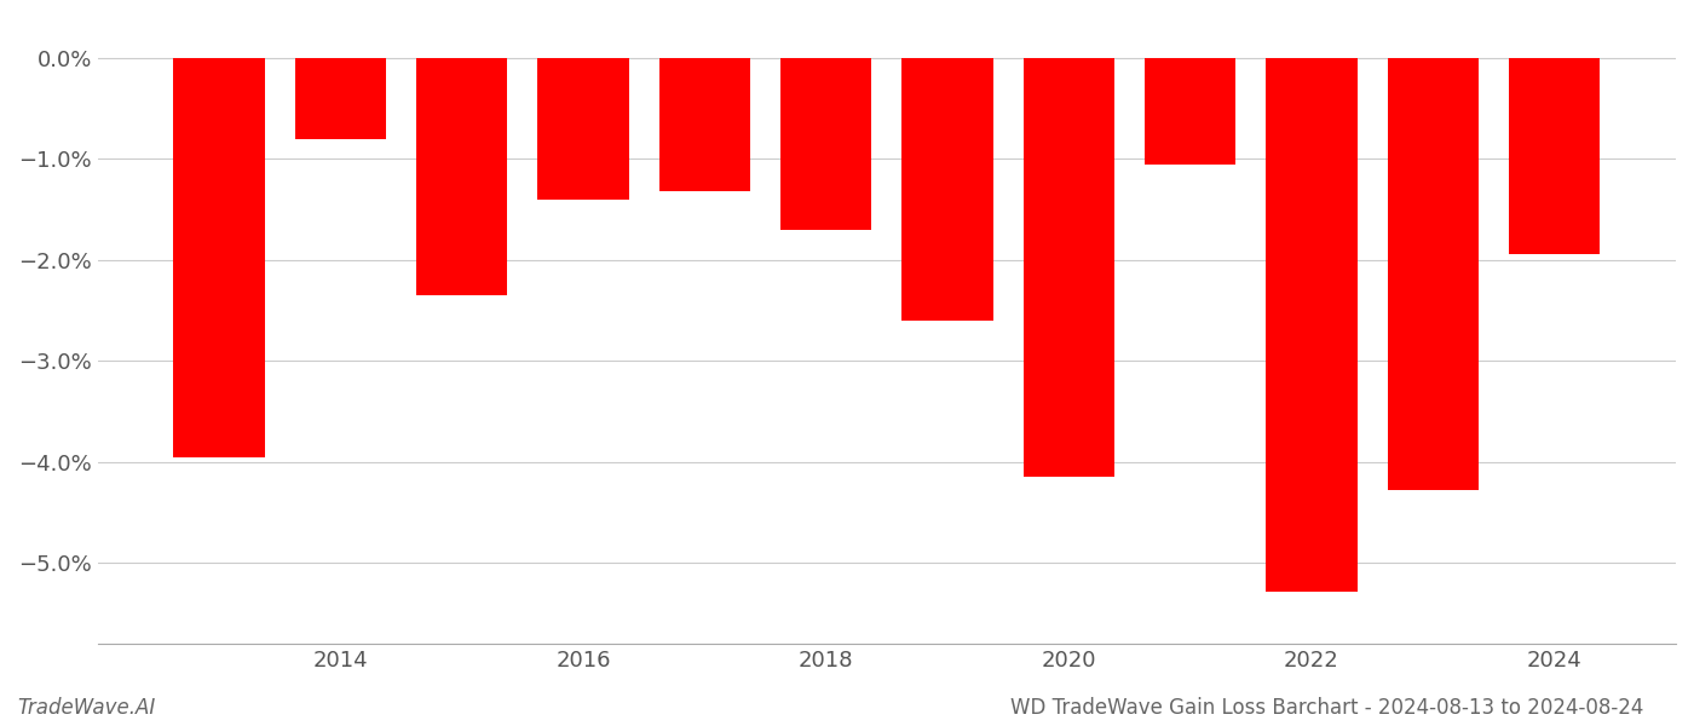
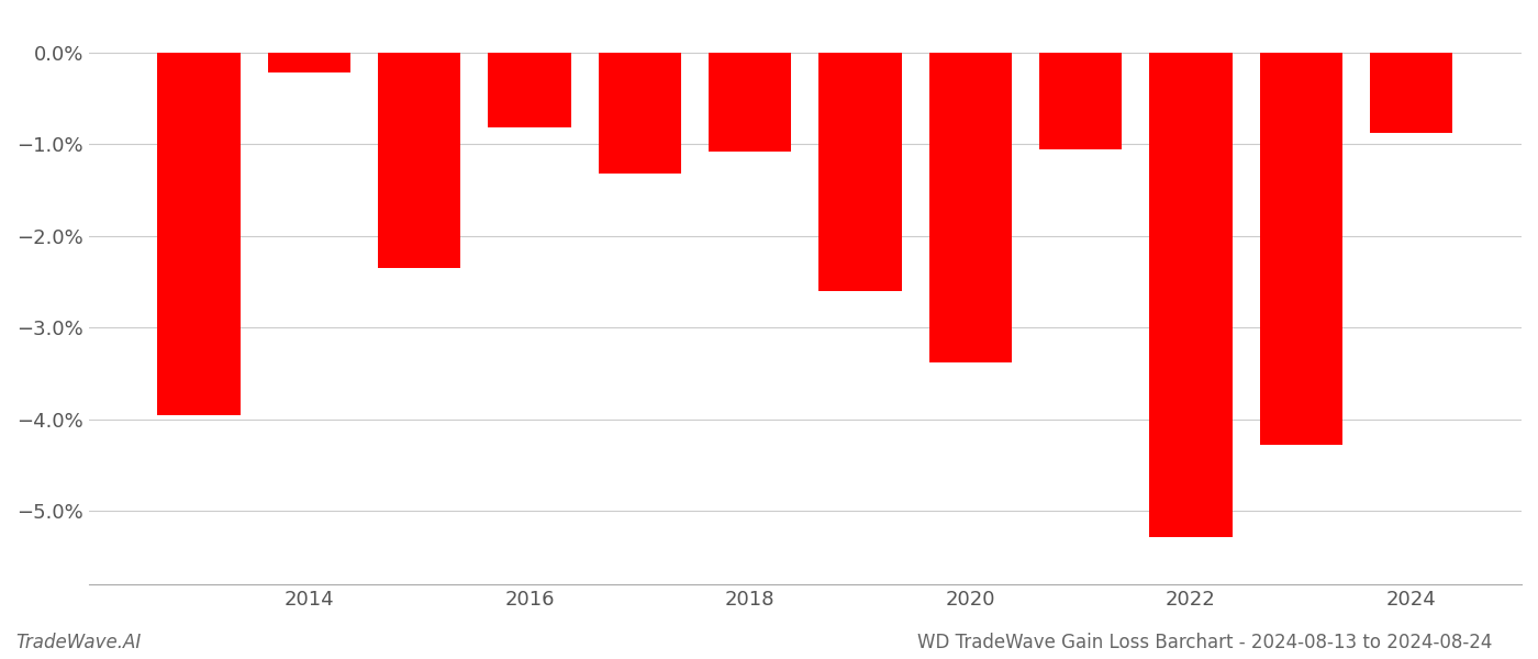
2014: -0.80% -> -0.22%
2016: -1.40% -> -0.82%
2018: -1.70% -> -1.08%
2020: -4.14% -> -3.38%
2024: -1.94% -> -0.88%
